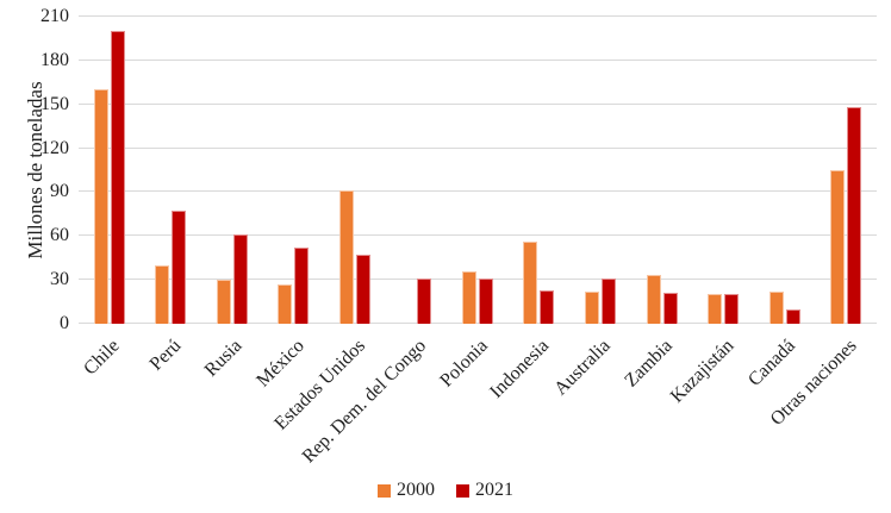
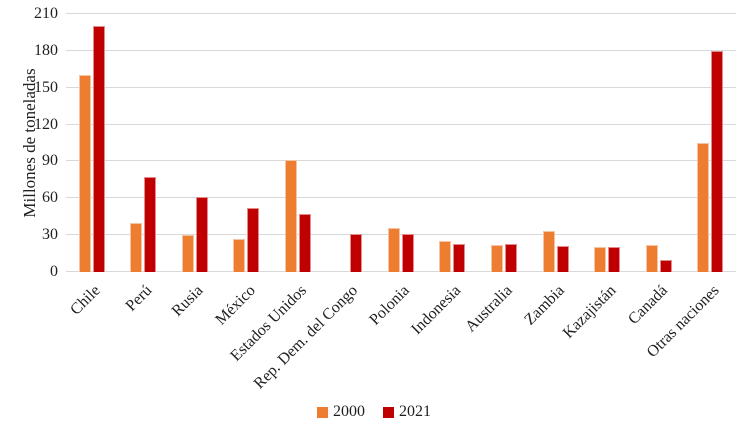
2000/Indonesia: 56 -> 25
2021/Australia: 31 -> 23
2021/Otras naciones: 148 -> 180
